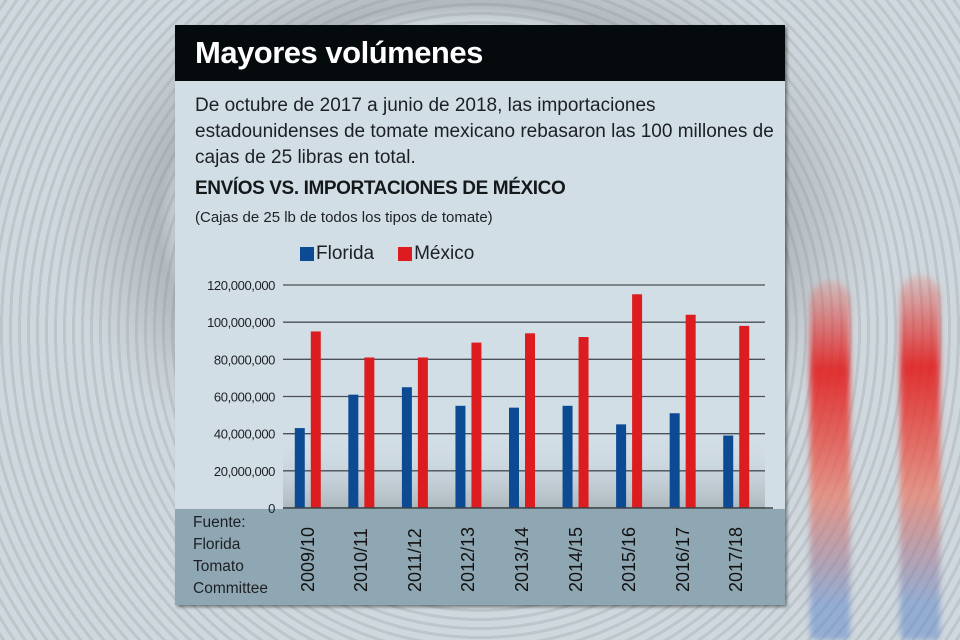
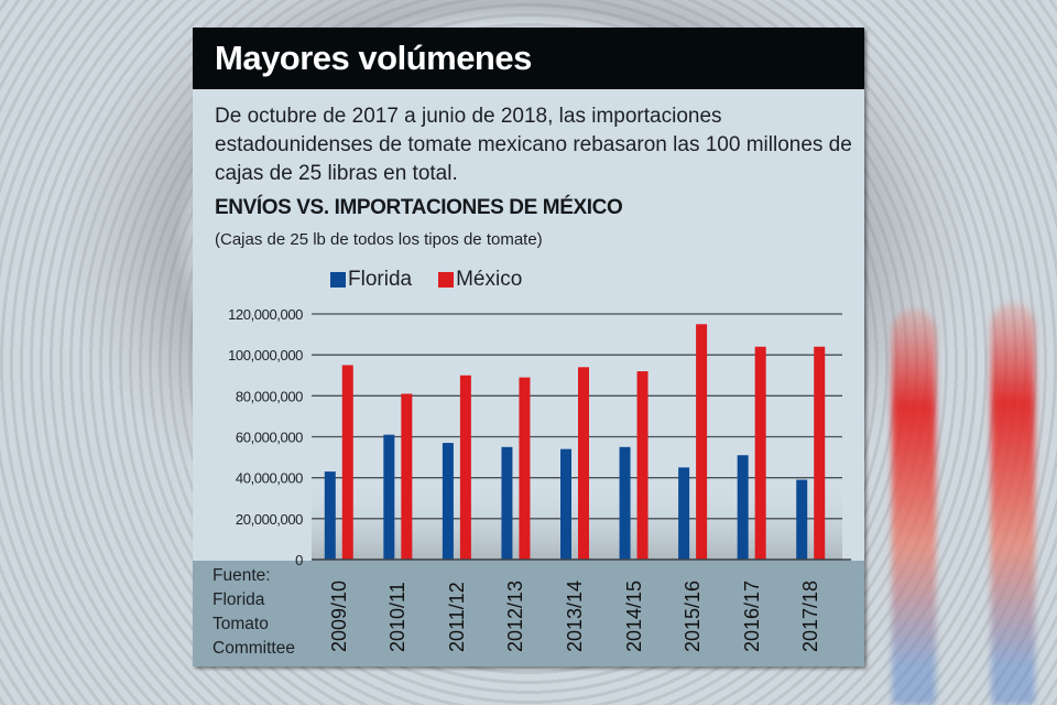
Florida/2011/12: 65000000 -> 57000000
México/2011/12: 81000000 -> 90000000
México/2017/18: 98000000 -> 104000000
